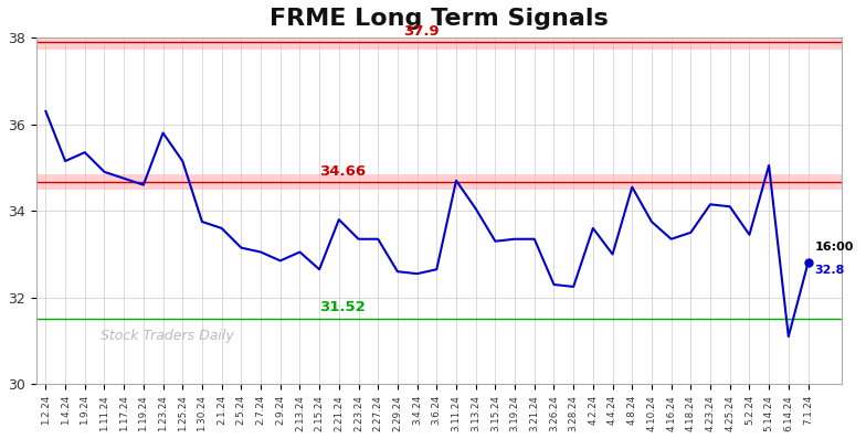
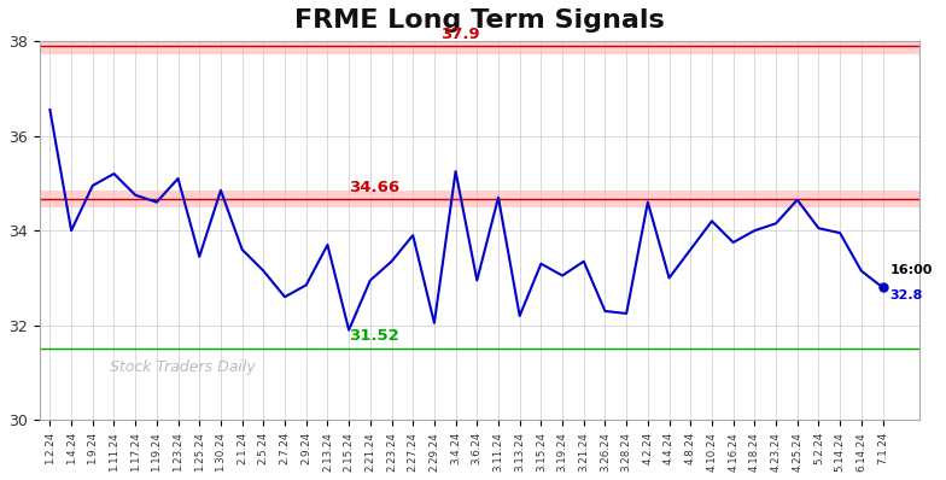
1.2.24: 36.30 -> 36.55
1.4.24: 35.15 -> 34.00
1.9.24: 35.35 -> 34.95
1.11.24: 34.90 -> 35.20
1.23.24: 35.80 -> 35.10
1.25.24: 35.15 -> 33.45
1.30.24: 33.75 -> 34.85
2.7.24: 33.05 -> 32.60
2.13.24: 33.05 -> 33.70
2.15.24: 32.65 -> 31.90
2.21.24: 33.80 -> 32.95
2.27.24: 33.35 -> 33.90
2.29.24: 32.60 -> 32.05
3.4.24: 32.55 -> 35.25
3.6.24: 32.65 -> 32.95
3.13.24: 34.05 -> 32.20
3.19.24: 33.35 -> 33.05
4.2.24: 33.60 -> 34.60
4.8.24: 34.55 -> 33.60
4.10.24: 33.75 -> 34.20
4.16.24: 33.35 -> 33.75
4.18.24: 33.50 -> 34.00
4.25.24: 34.10 -> 34.65
5.2.24: 33.45 -> 34.05
5.14.24: 35.05 -> 33.95
6.14.24: 31.10 -> 33.15
